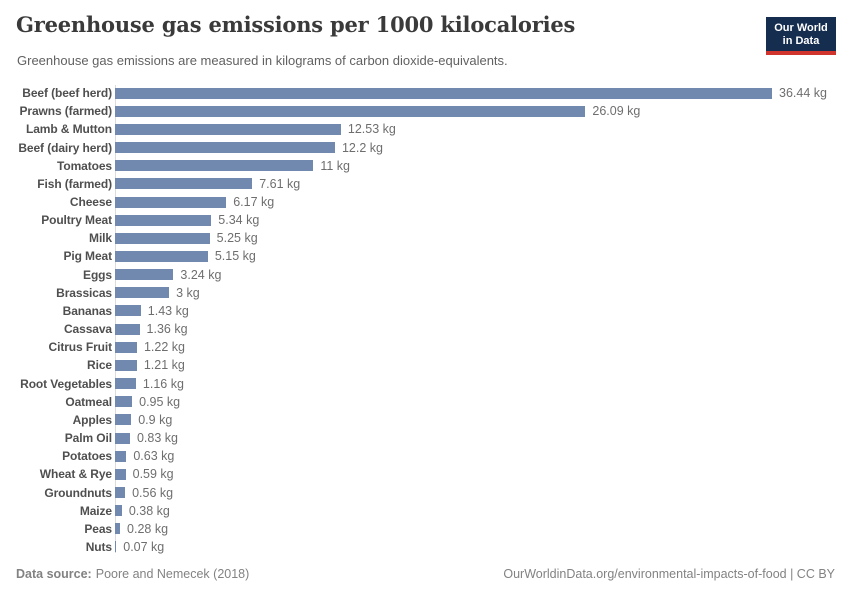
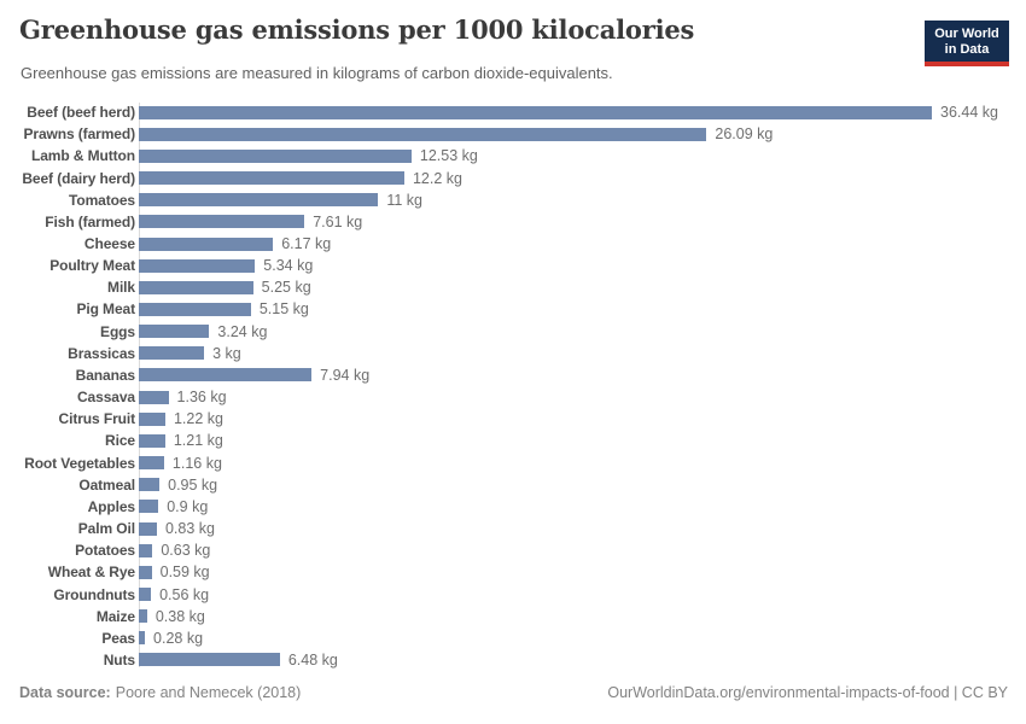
Bananas: 1.43 -> 7.94
Nuts: 0.07 -> 6.48
